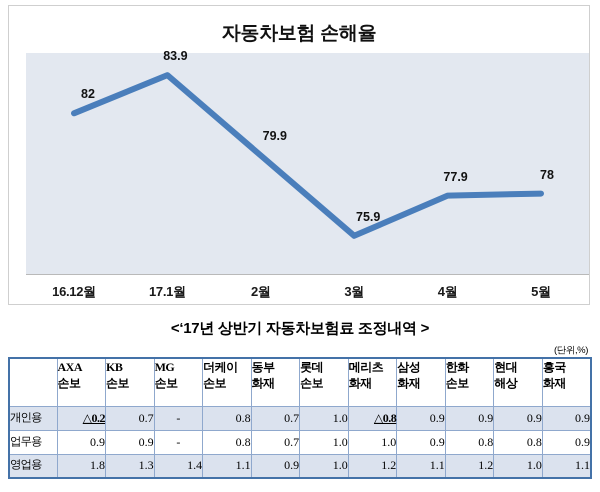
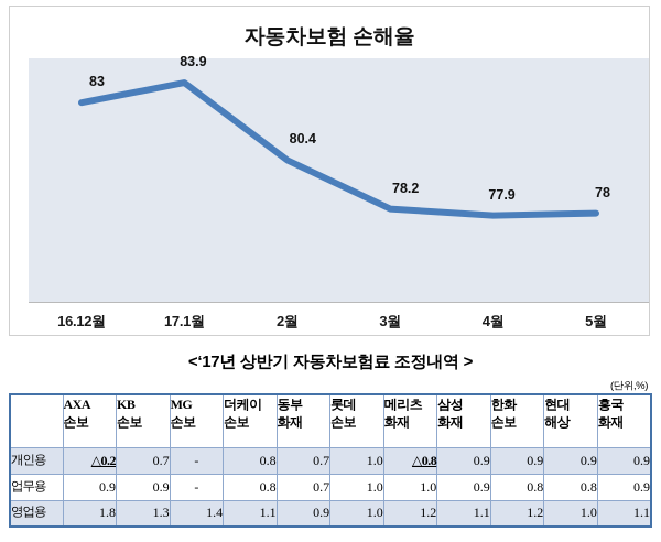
16.12월: 82 -> 83
2월: 79.9 -> 80.4
3월: 75.9 -> 78.2
